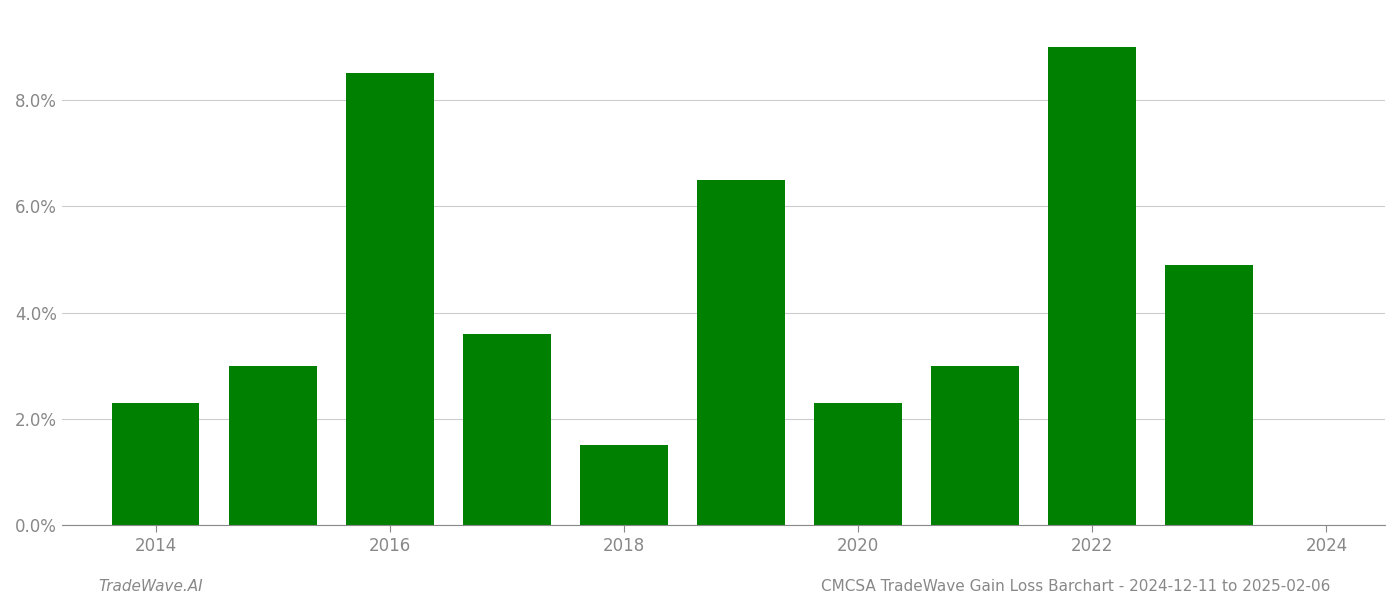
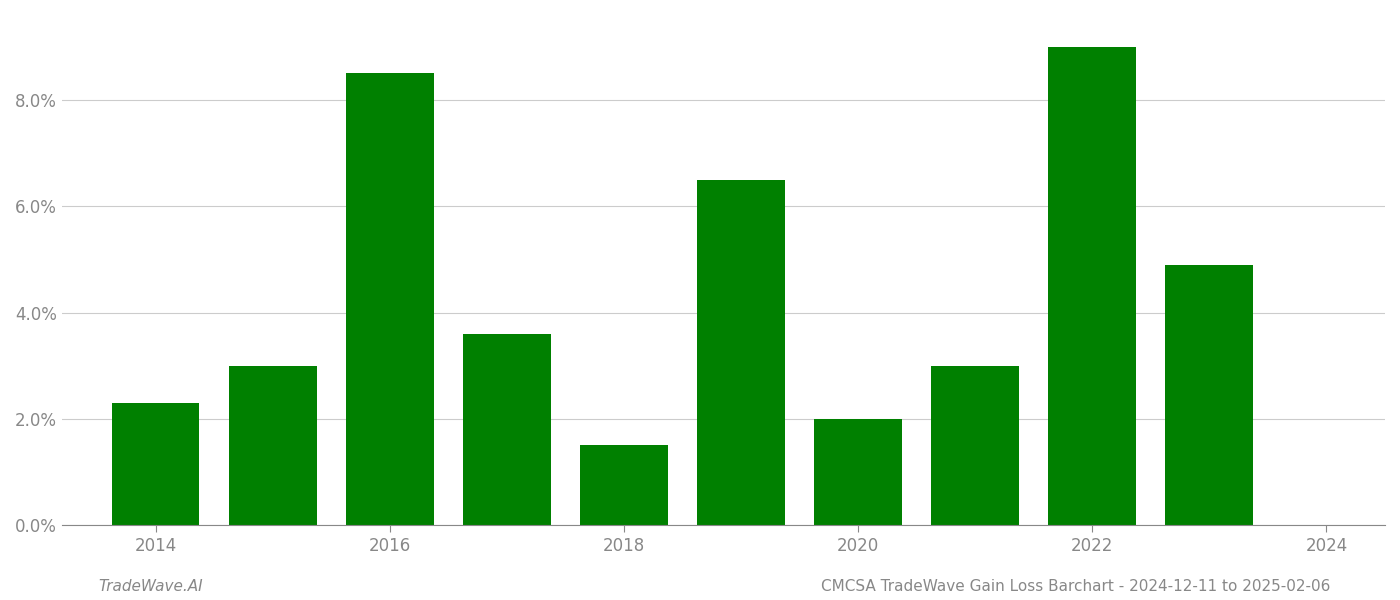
2020: 2.3% -> 2.0%
